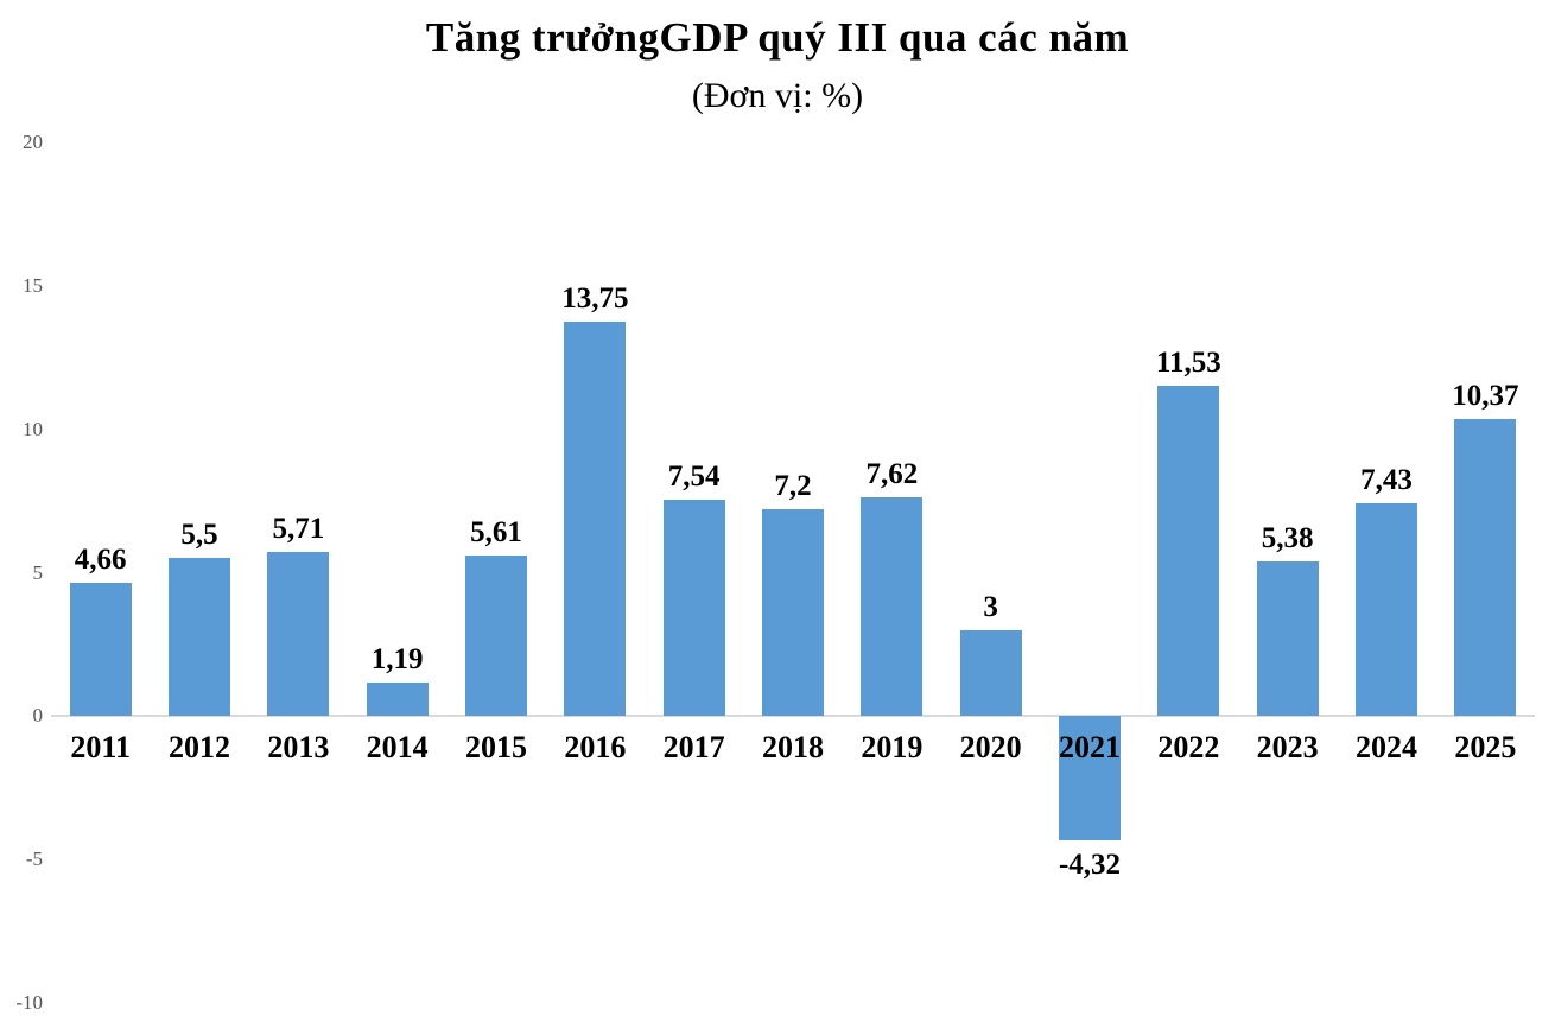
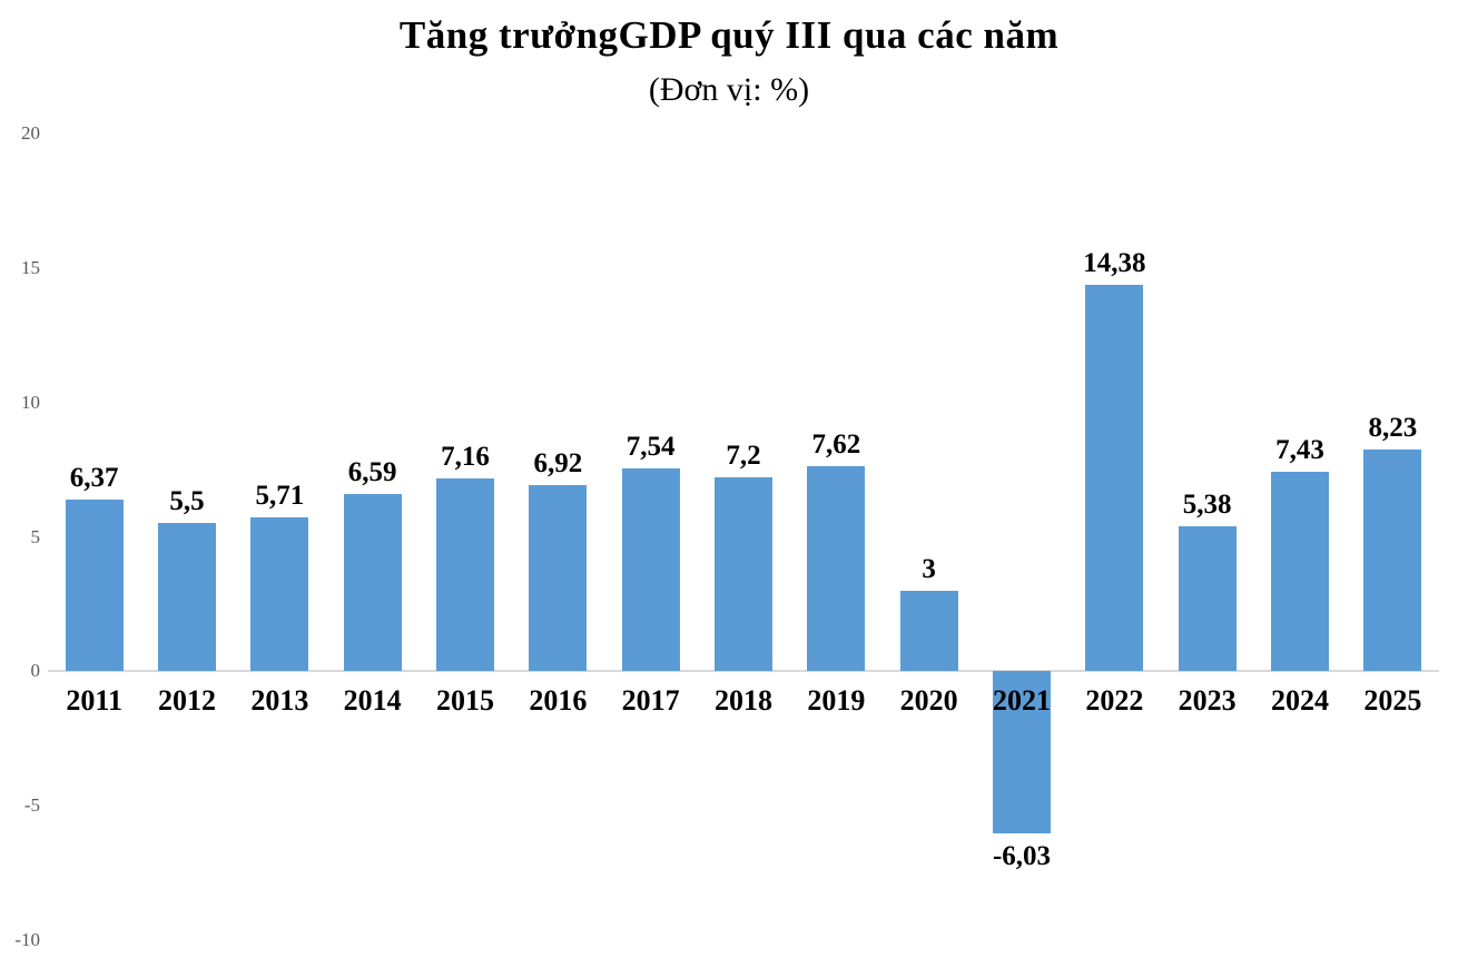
2011: 4,66 -> 6,37
2014: 1,19 -> 6,59
2015: 5,61 -> 7,16
2016: 13,75 -> 6,92
2021: -4,32 -> -6,03
2022: 11,53 -> 14,38
2025: 10,37 -> 8,23
